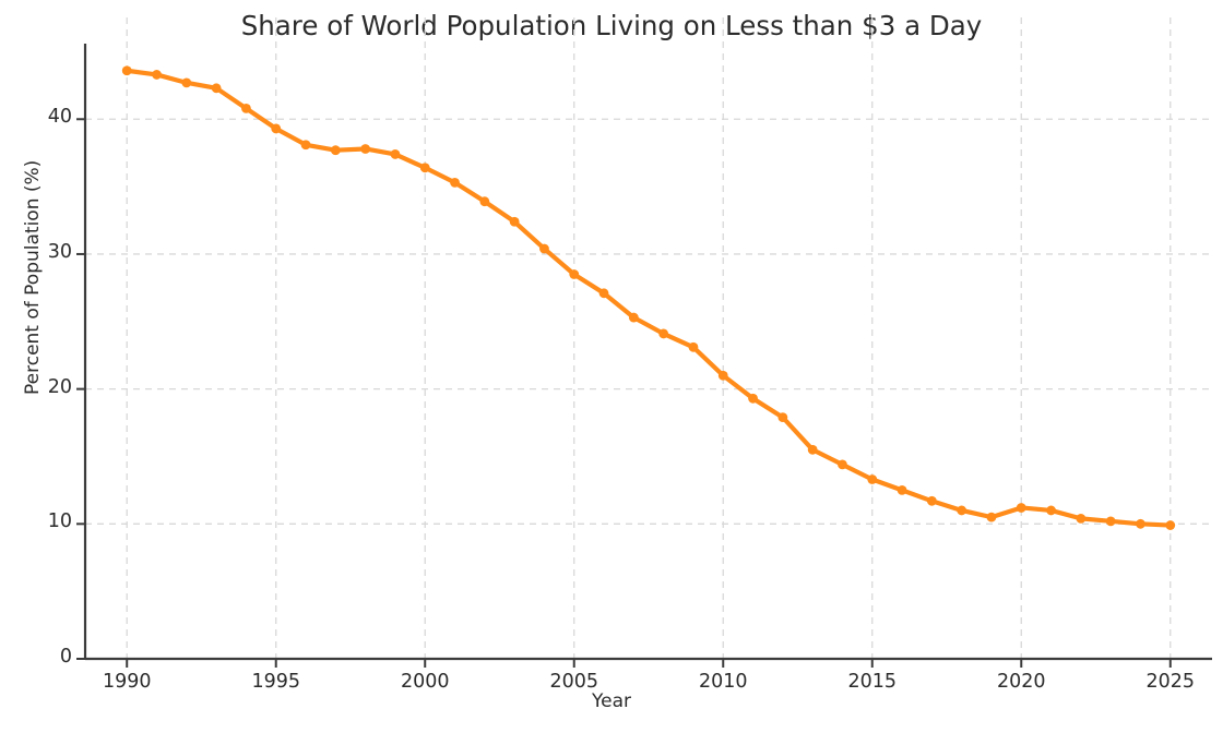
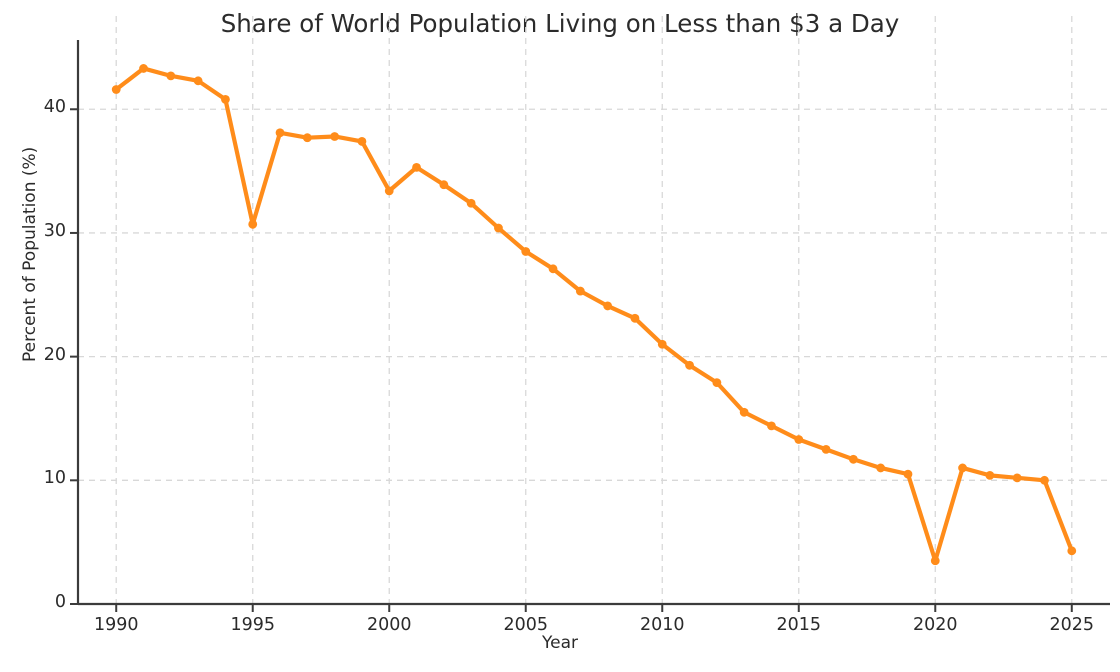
1990: 43.6 -> 41.6
1995: 39.3 -> 30.7
2000: 36.4 -> 33.4
2020: 11.2 -> 3.5
2025: 9.9 -> 4.3
